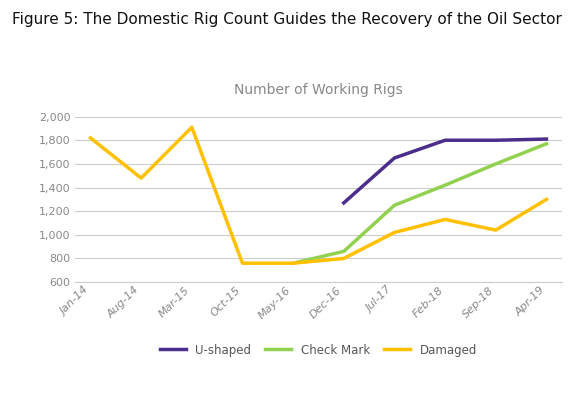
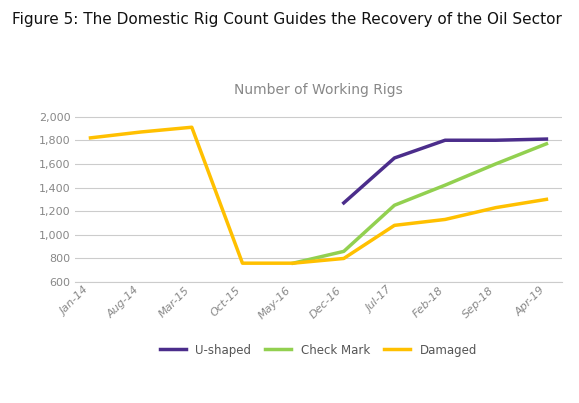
Damaged/Aug-14: 1,480 -> 1,870
Damaged/Jul-17: 1,020 -> 1,080
Damaged/Sep-18: 1,040 -> 1,230
